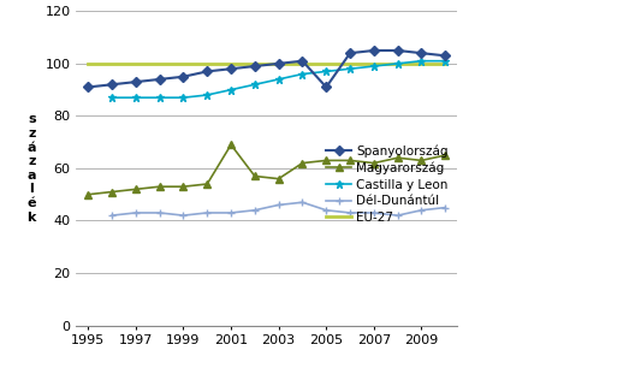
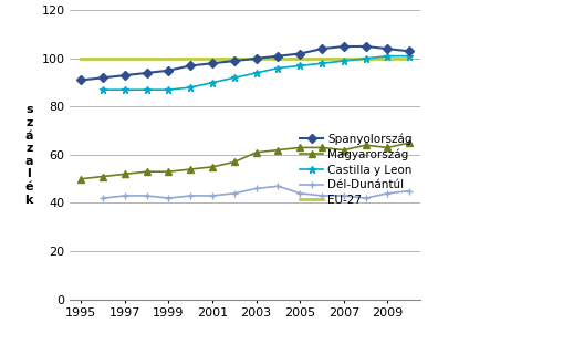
Magyarország/2001: 69 -> 55
Magyarország/2003: 56 -> 61
Spanyolország/2005: 91 -> 102
